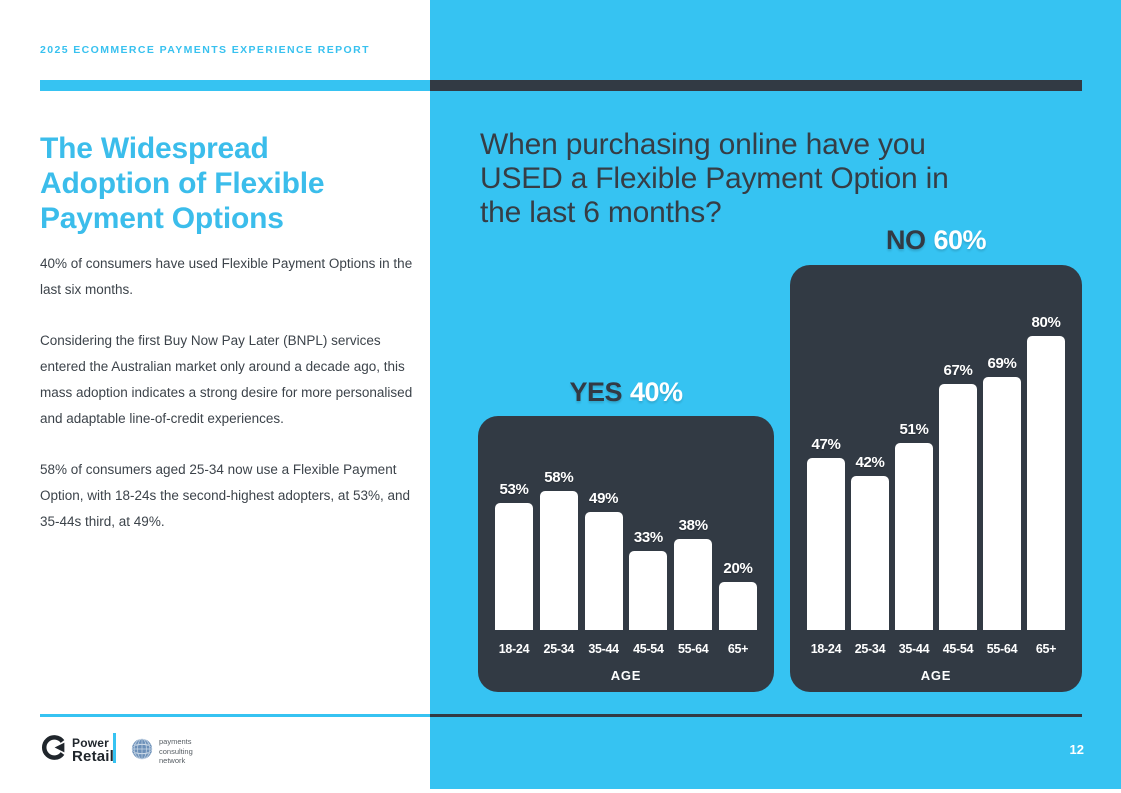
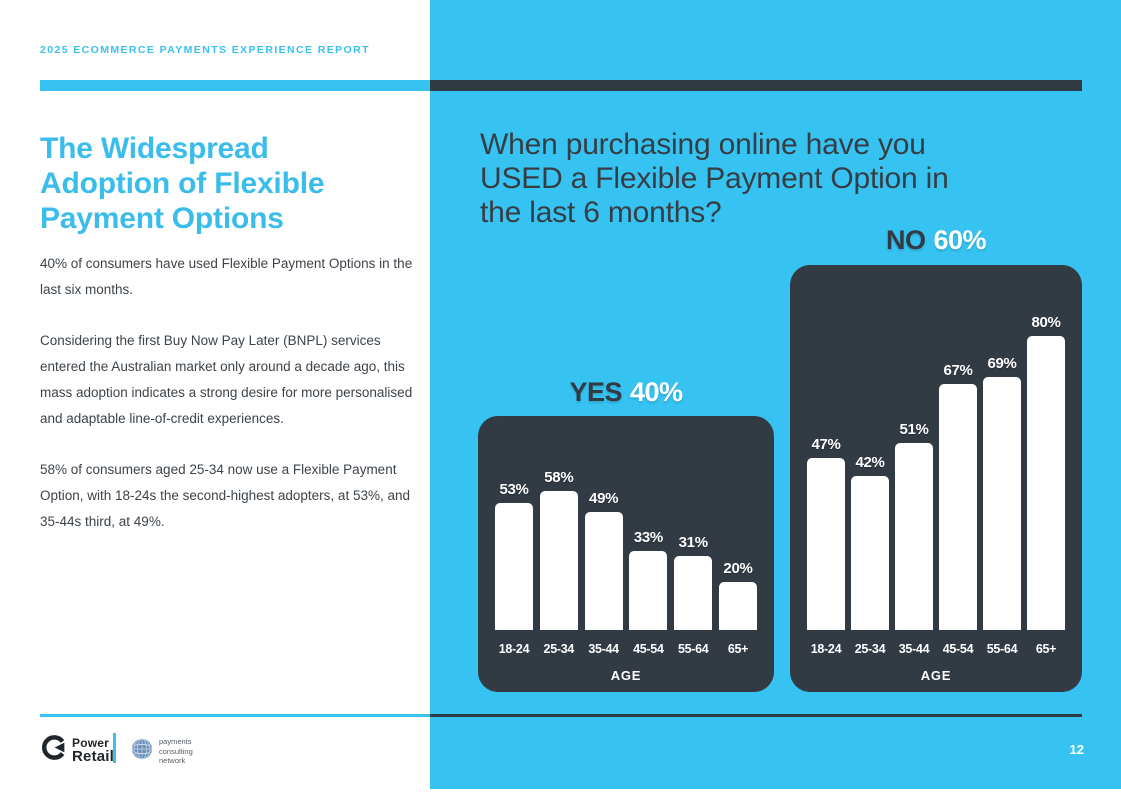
YES 40%/55-64: 38% -> 31%
